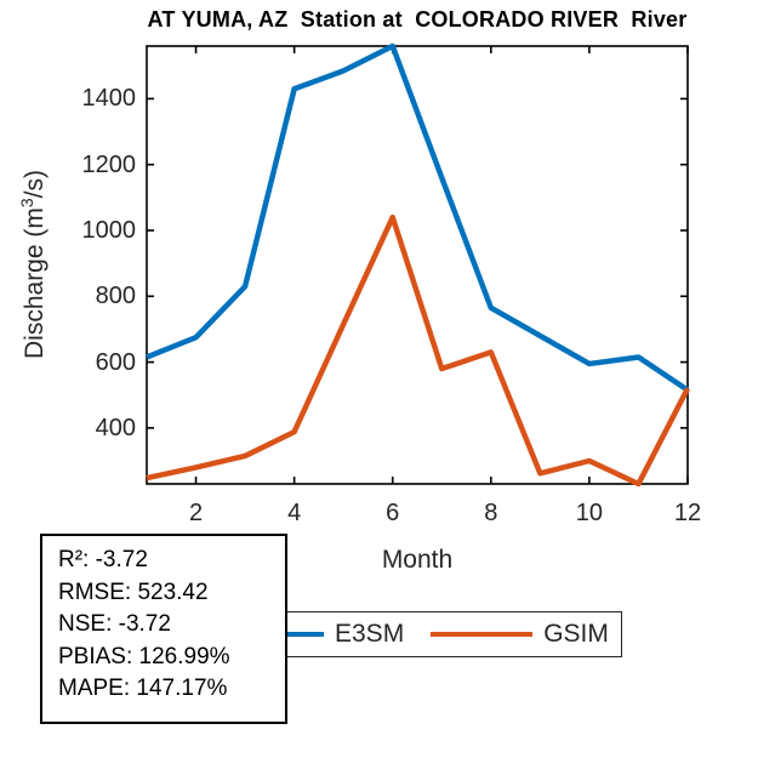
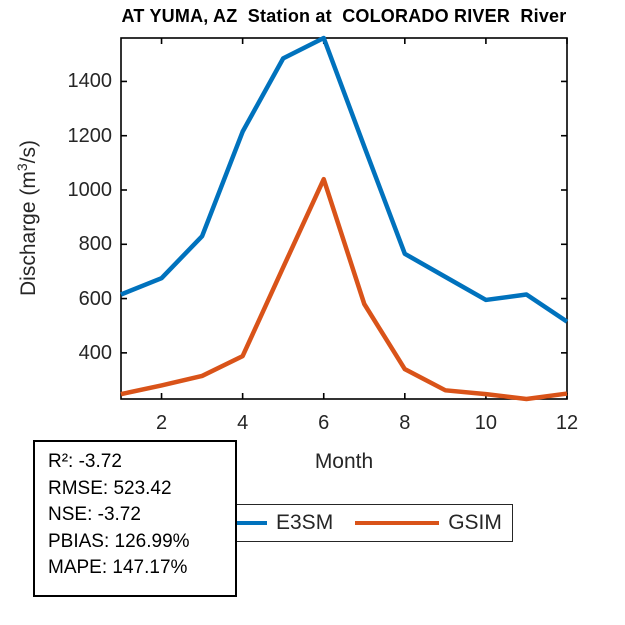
E3SM/4: 1430 -> 1220
GSIM/8: 630 -> 340
GSIM/10: 300 -> 250
GSIM/12: 520 -> 250
